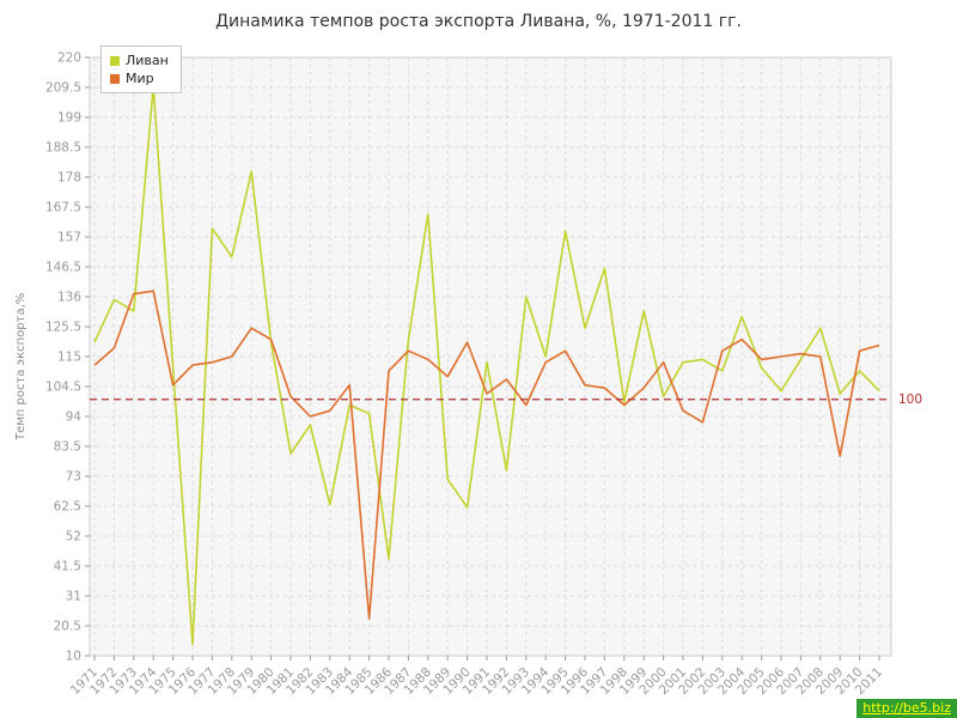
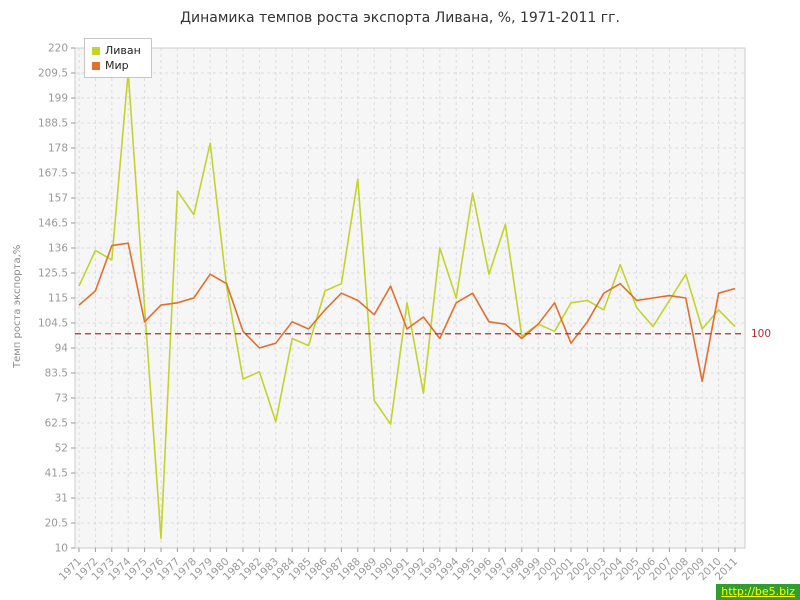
Ливан/1982: 91 -> 84
Мир/1985: 23 -> 102
Ливан/1986: 44 -> 118
Ливан/1999: 131 -> 104
Мир/2002: 92 -> 105
